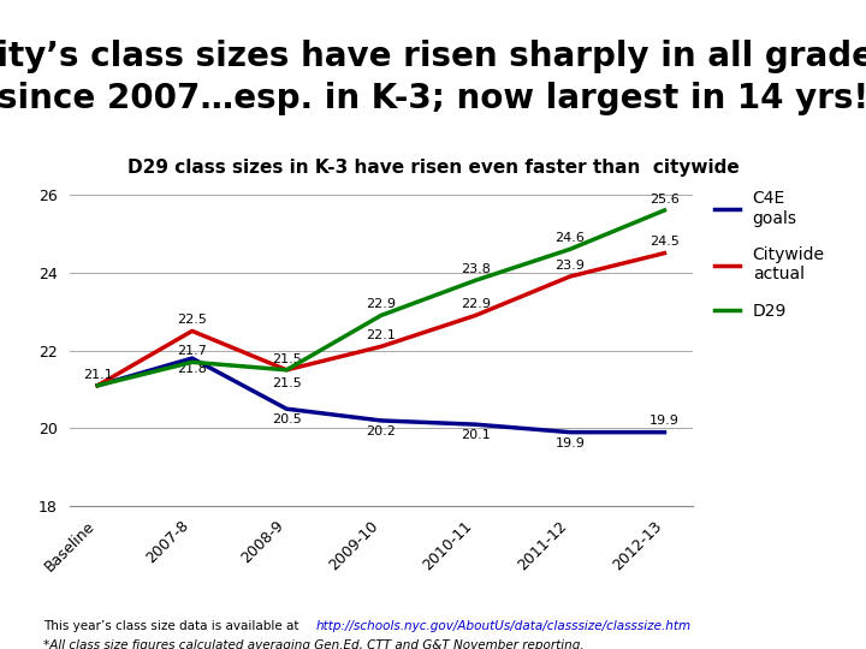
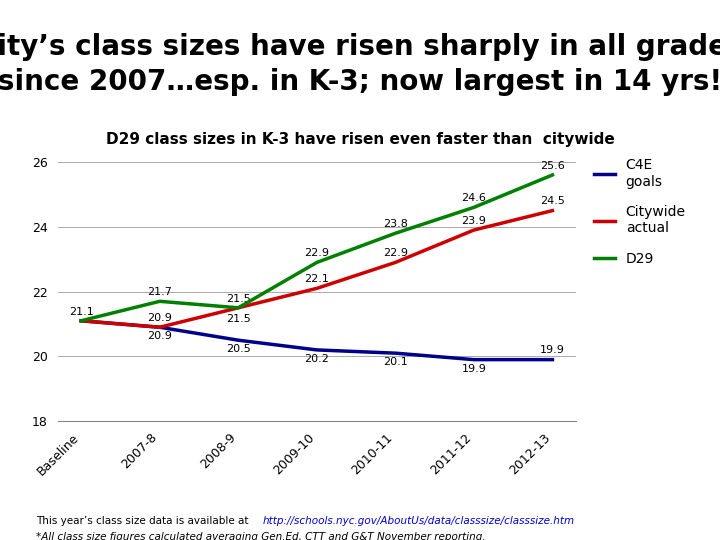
C4E goals/2007-8: 21.8 -> 20.9
Citywide actual/2007-8: 22.5 -> 20.9
